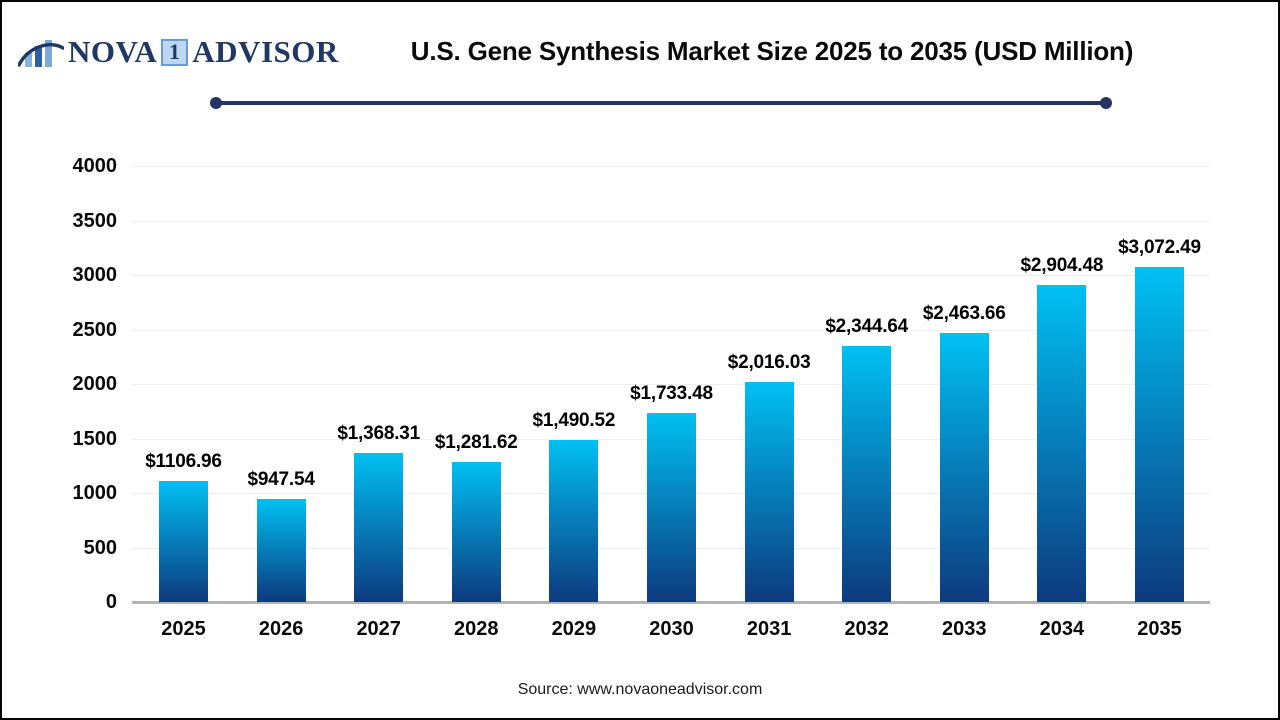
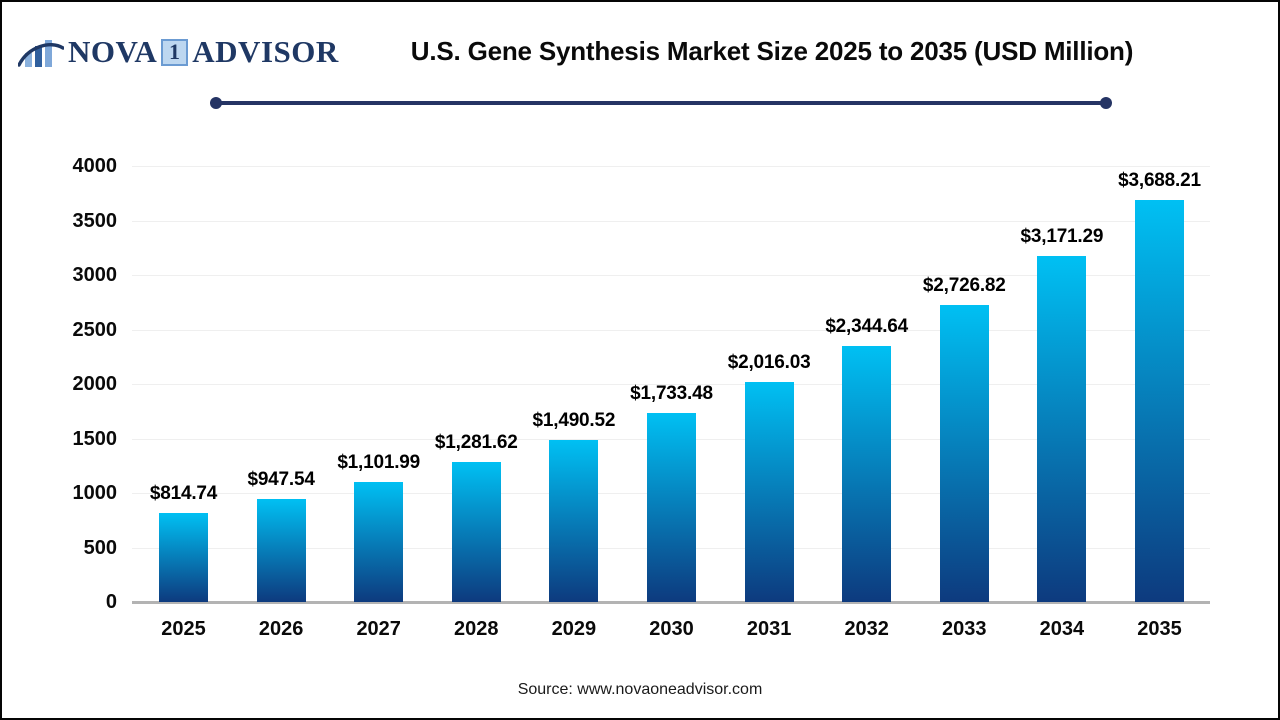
2025: $1106.96 -> $814.74
2027: $1,368.31 -> $1,101.99
2033: $2,463.66 -> $2,726.82
2034: $2,904.48 -> $3,171.29
2035: $3,072.49 -> $3,688.21
